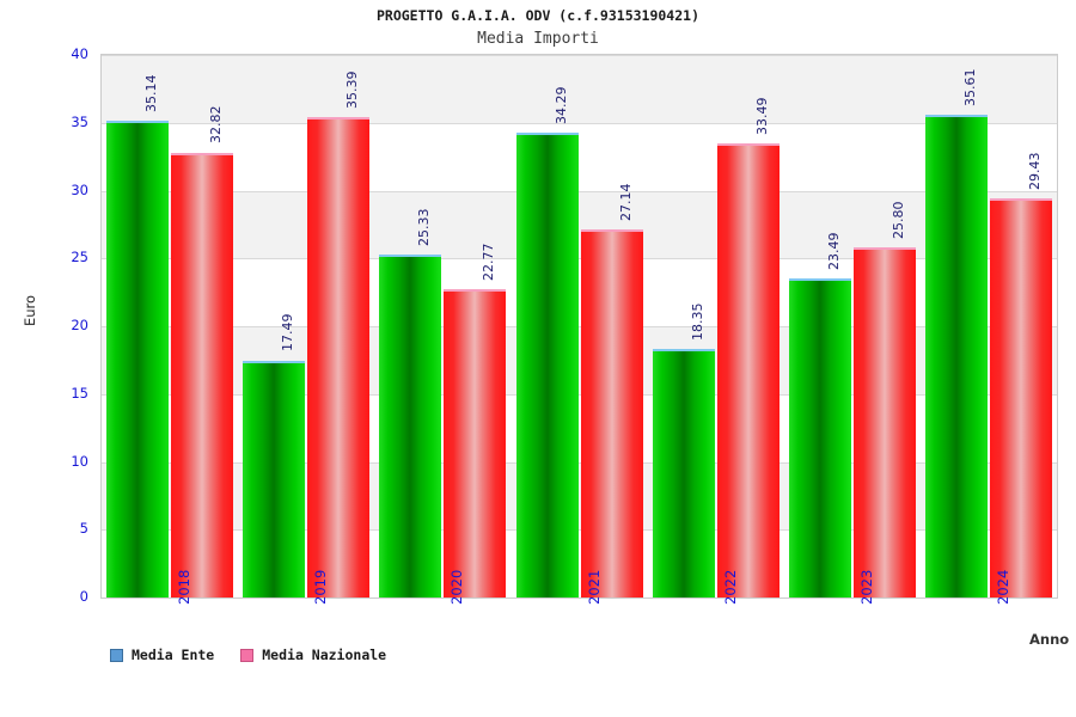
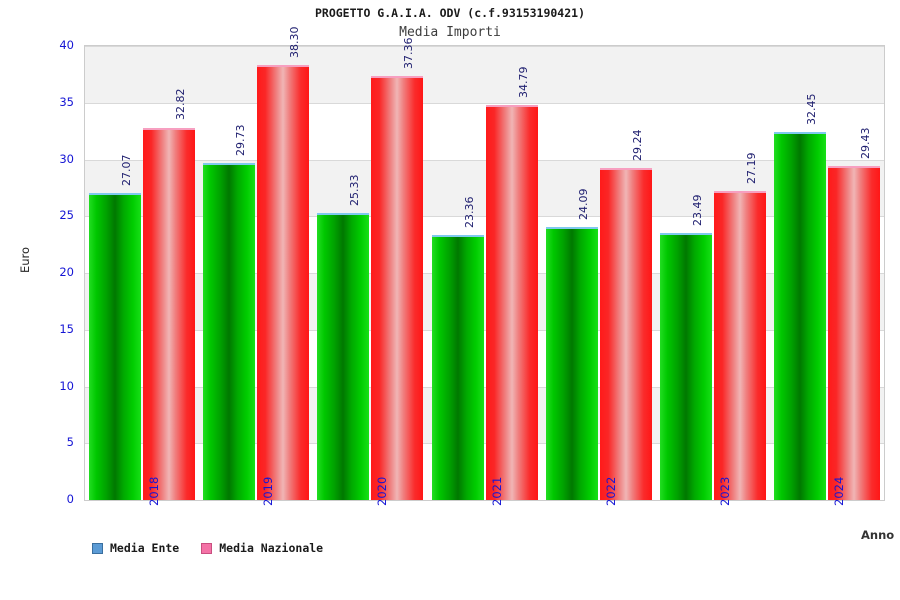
Media Ente/2018: 35.14 -> 27.07
Media Ente/2019: 17.49 -> 29.73
Media Nazionale/2019: 35.39 -> 38.30
Media Nazionale/2020: 22.77 -> 37.36
Media Ente/2021: 34.29 -> 23.36
Media Nazionale/2021: 27.14 -> 34.79
Media Ente/2022: 18.35 -> 24.09
Media Nazionale/2022: 33.49 -> 29.24
Media Nazionale/2023: 25.80 -> 27.19
Media Ente/2024: 35.61 -> 32.45
